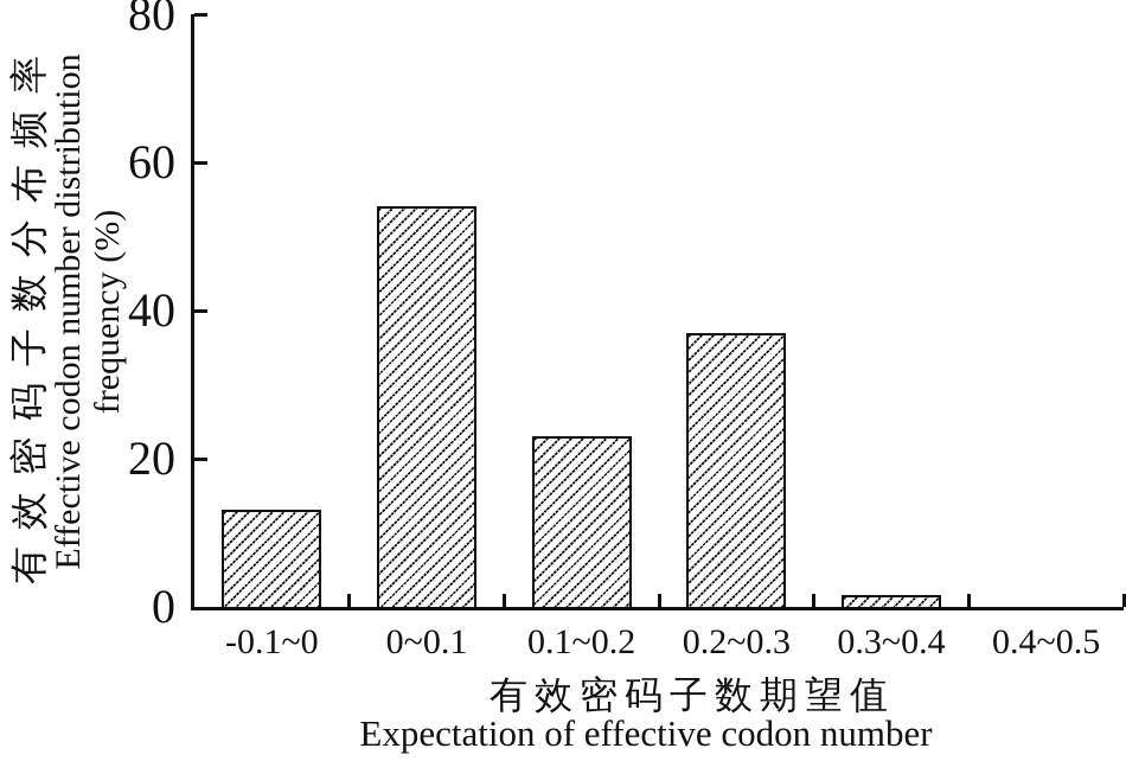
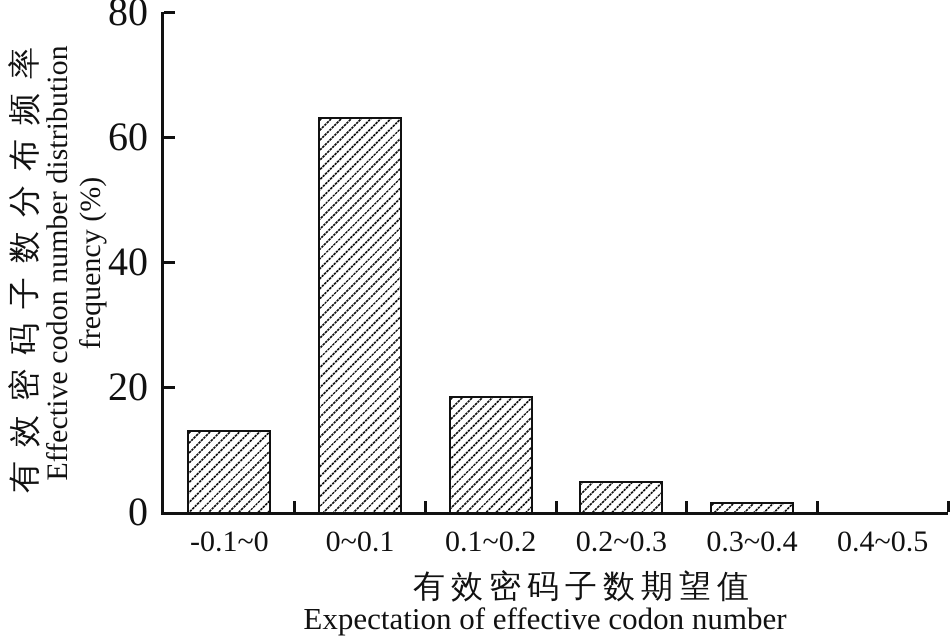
0~0.1: 54 -> 63
0.1~0.2: 23 -> 18
0.2~0.3: 37 -> 5
